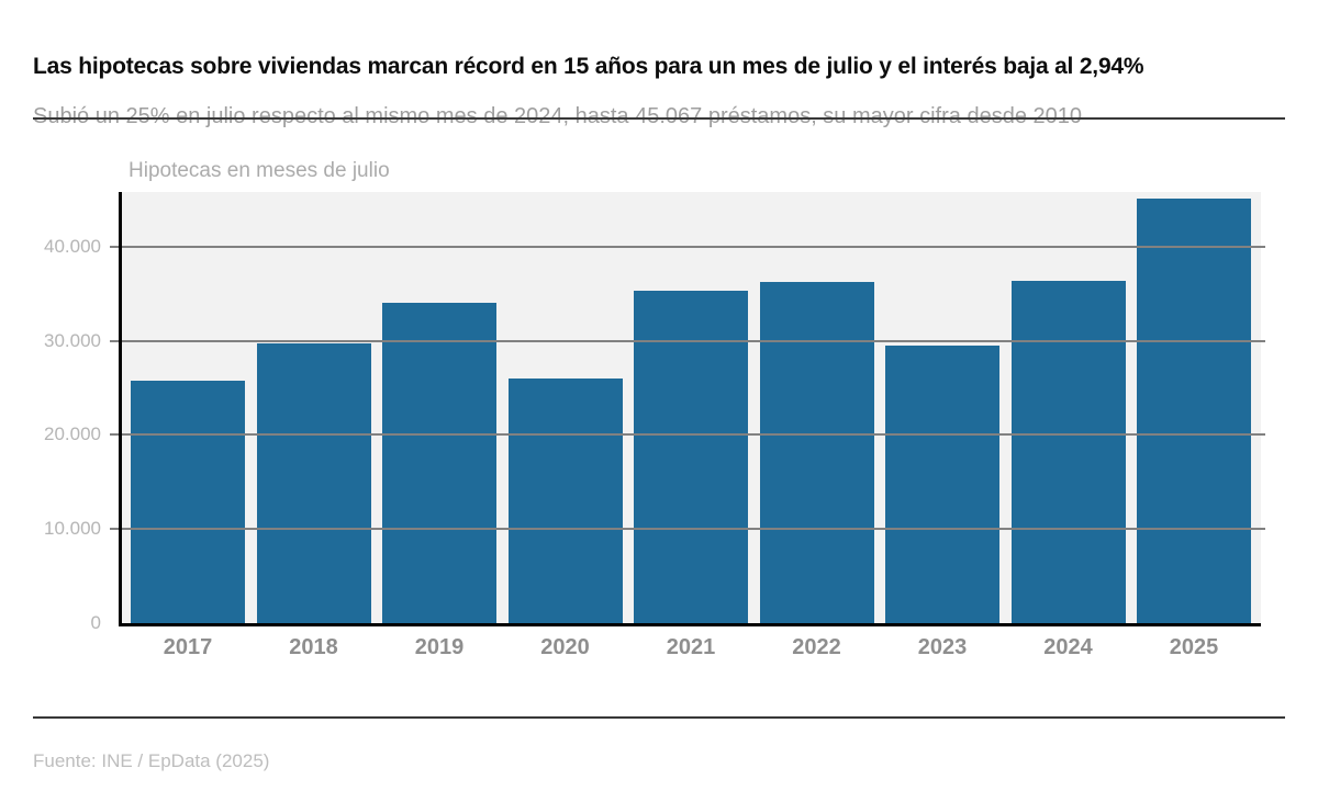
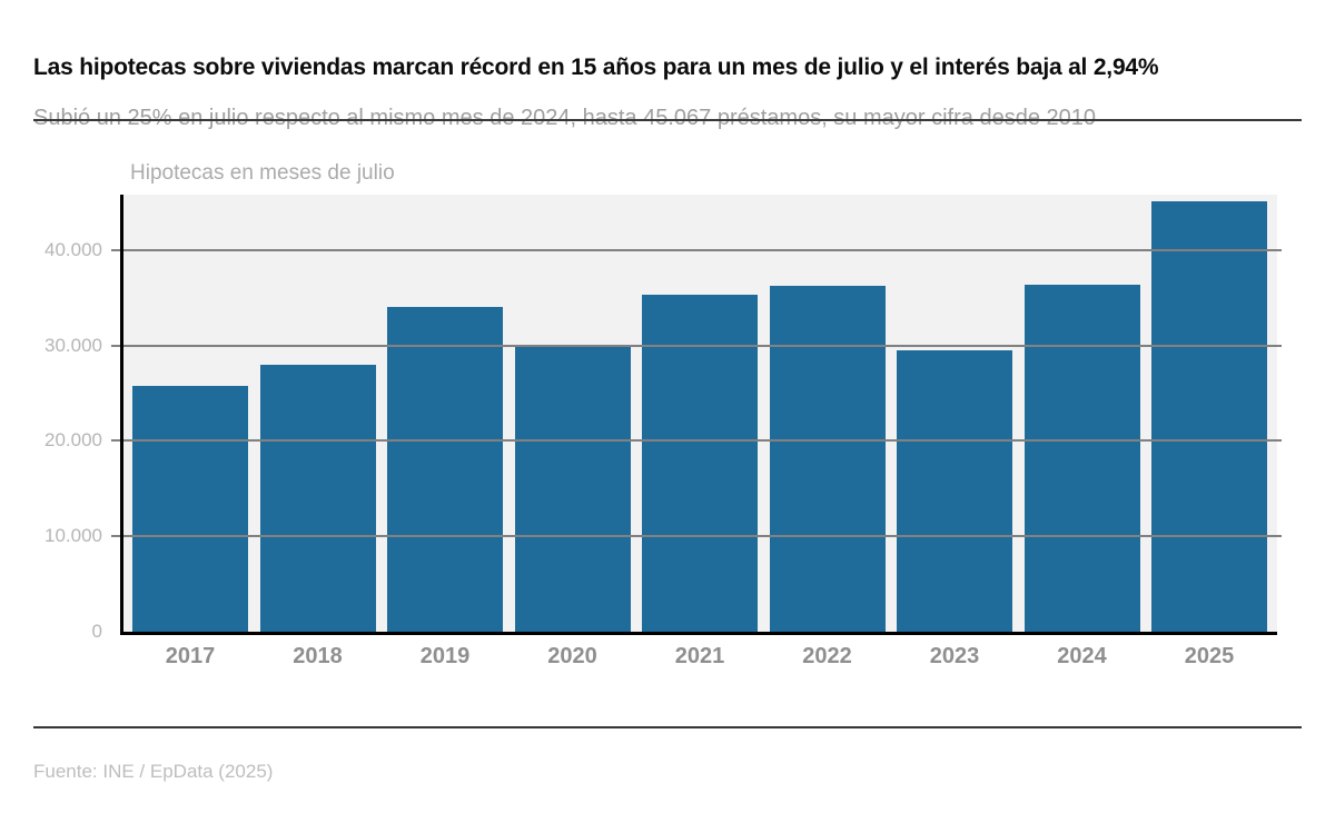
2018: 30000 -> 28000
2020: 26000 -> 30000
